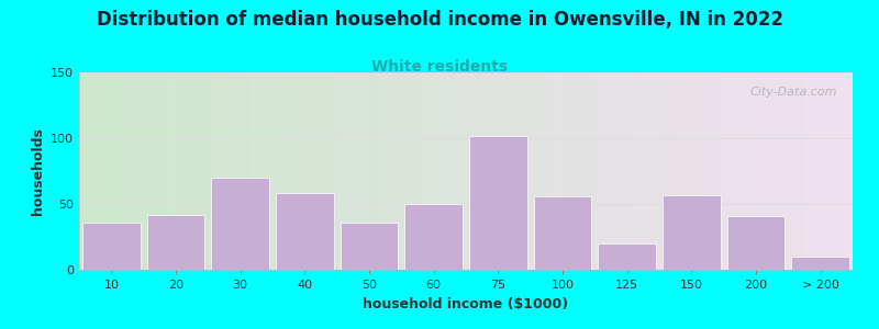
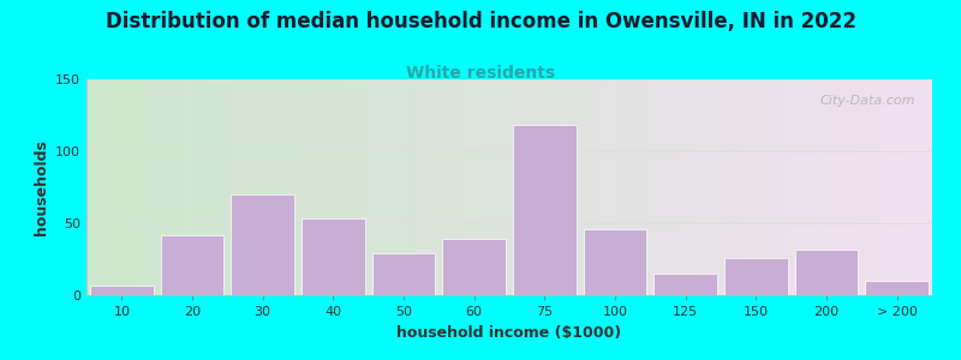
10: 36 -> 7
40: 58 -> 53
50: 36 -> 29
60: 50 -> 39
75: 102 -> 118
100: 56 -> 46
125: 20 -> 15
150: 57 -> 26
200: 41 -> 32
